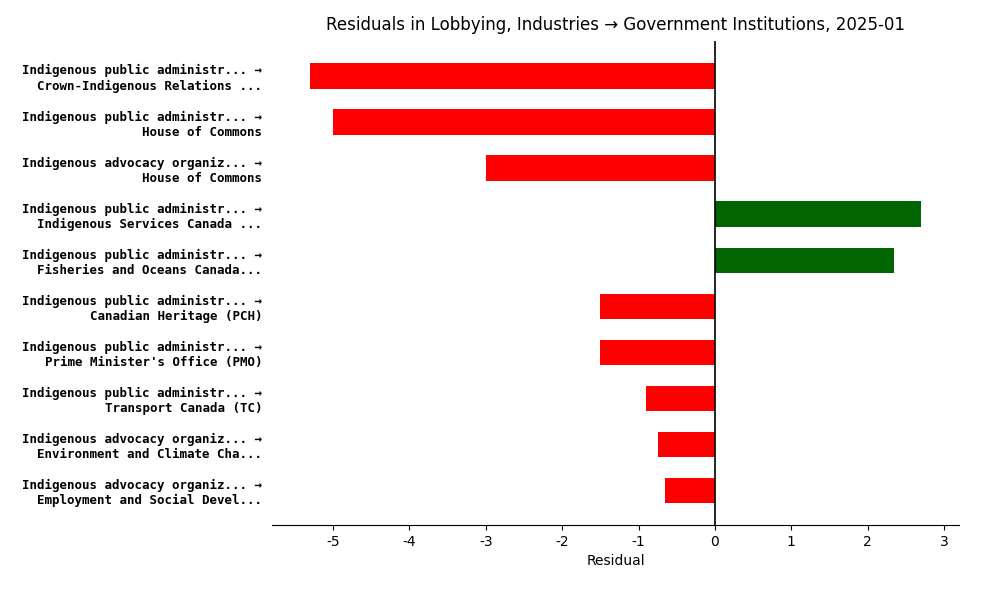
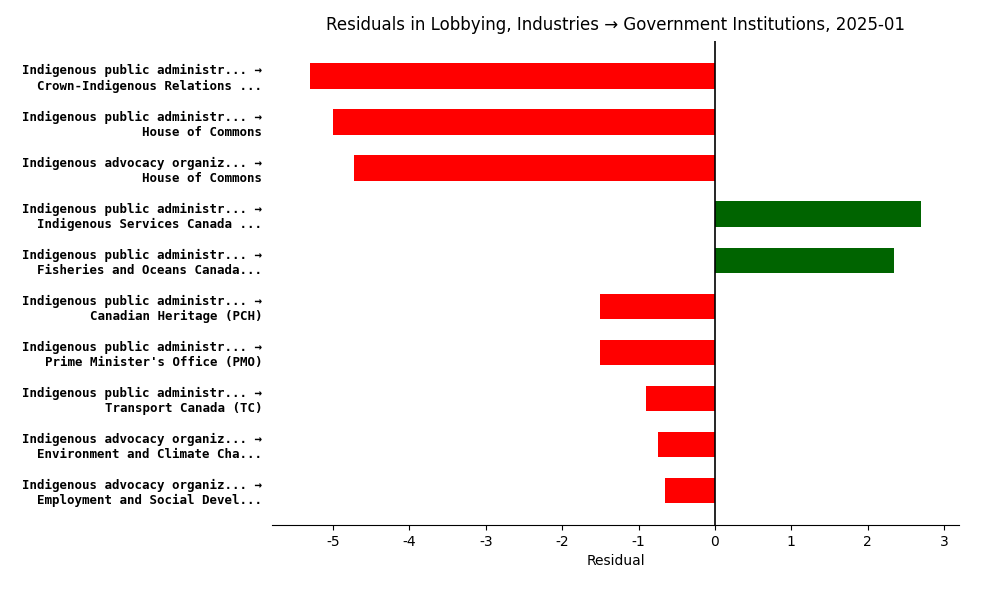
Indigenous advocacy organiz... → House of Commons: -3.00 -> -4.72
